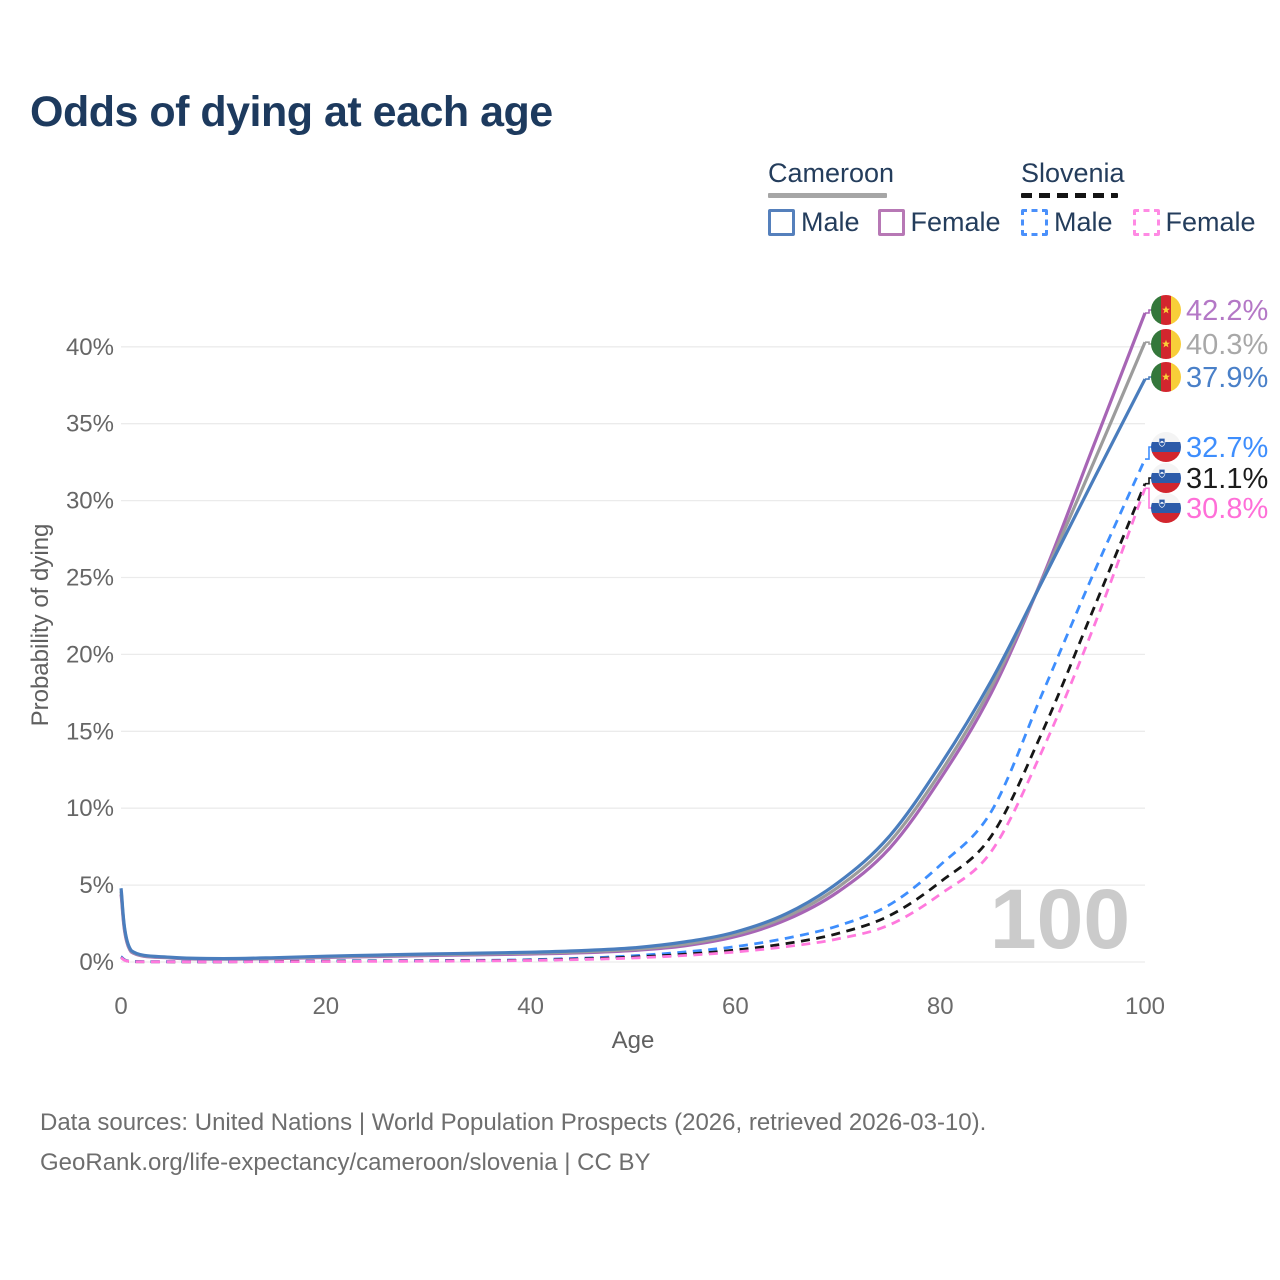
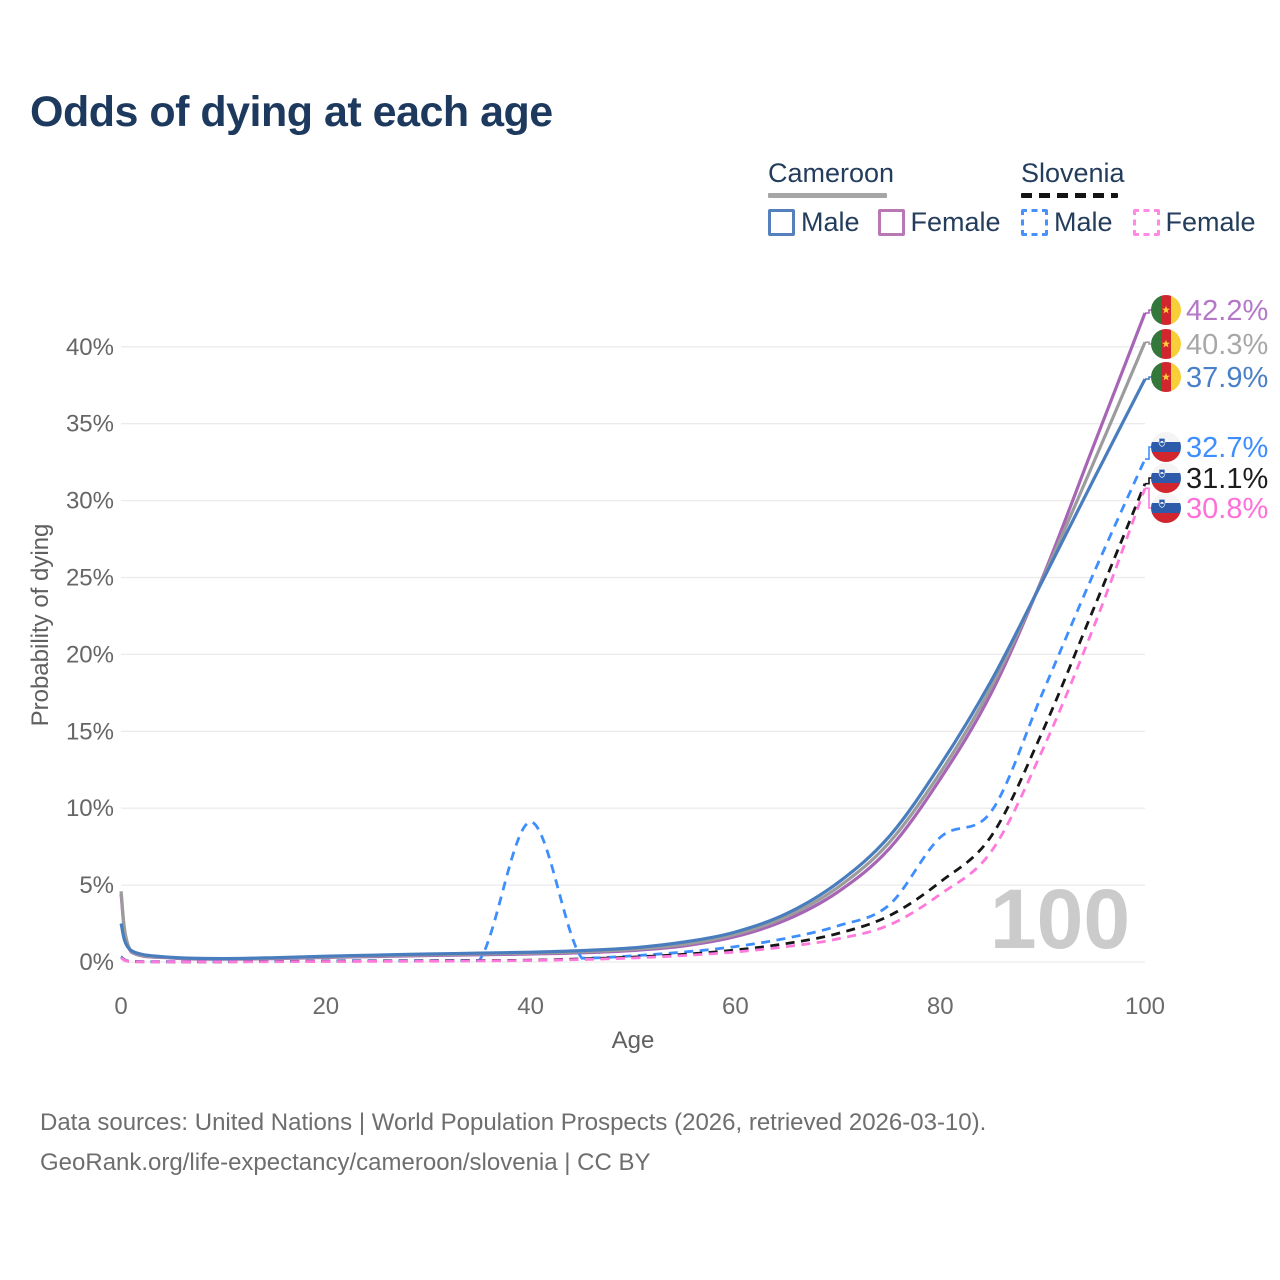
Cameroon Male/0: 4.8% -> 2.5%
Slovenia Male/40: 0.1% -> 9.1%
Slovenia Male/80: 6.3% -> 8.1%
